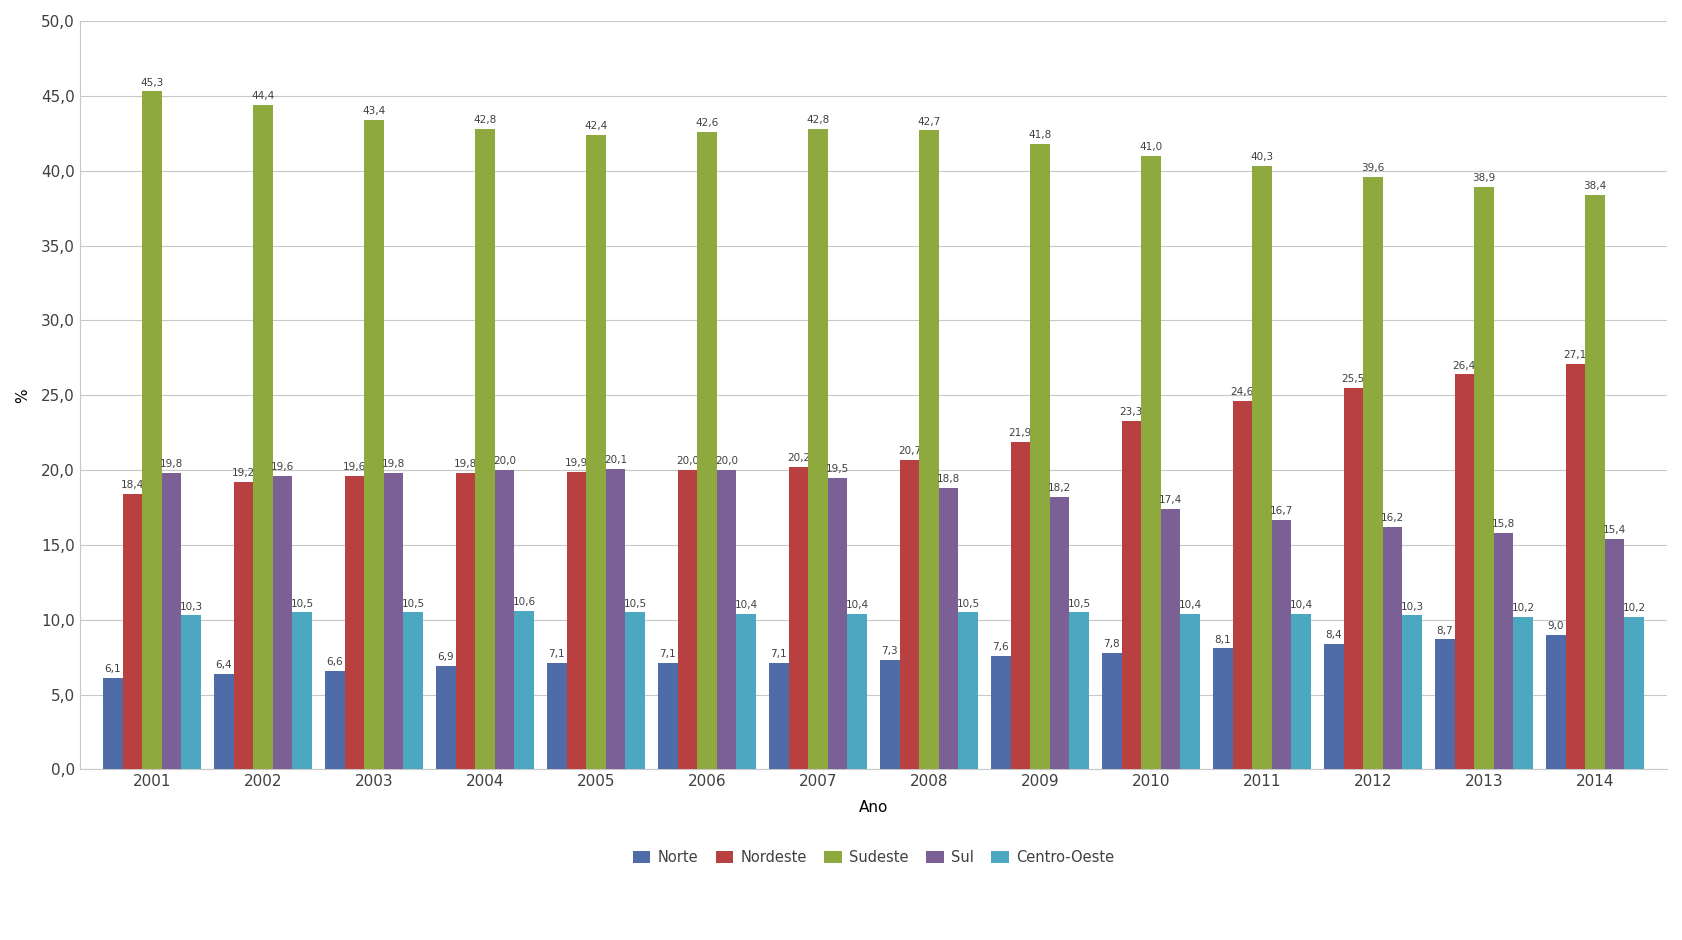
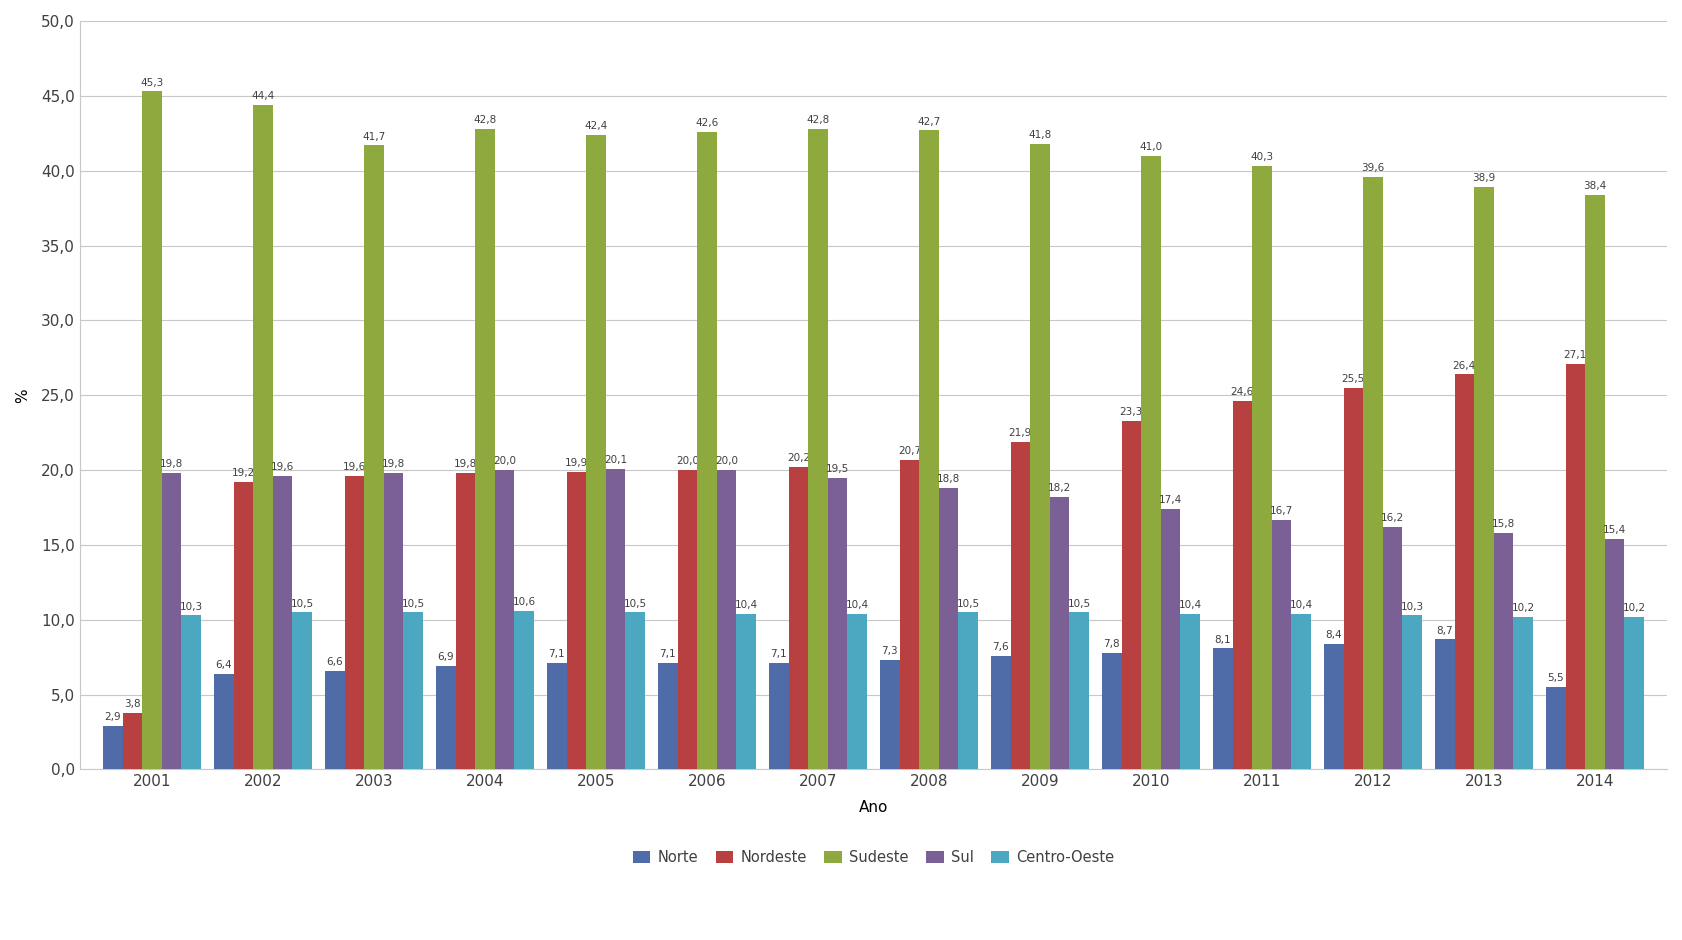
Norte/2001: 6,1 -> 2,9
Nordeste/2001: 18,4 -> 3,8
Sudeste/2003: 43,4 -> 41,7
Norte/2014: 9,0 -> 5,5
